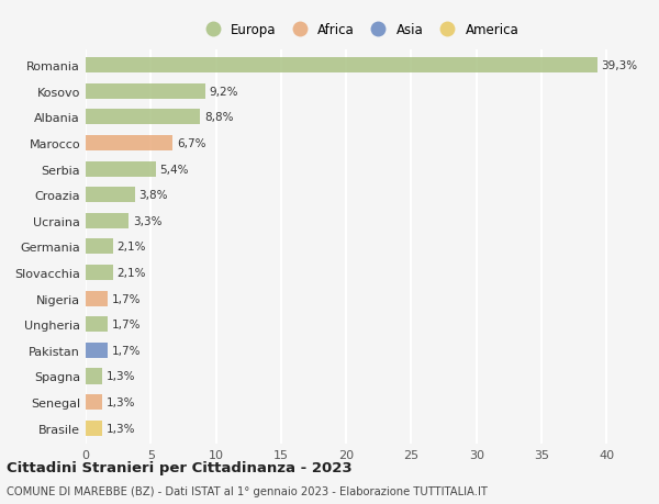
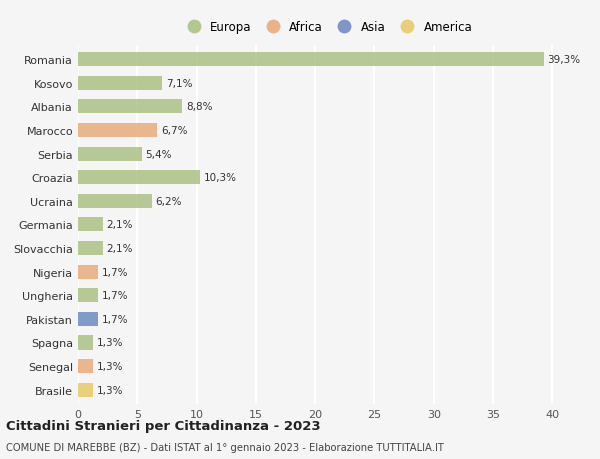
Kosovo: 9,2% -> 7,1%
Croazia: 3,8% -> 10,3%
Ucraina: 3,3% -> 6,2%
